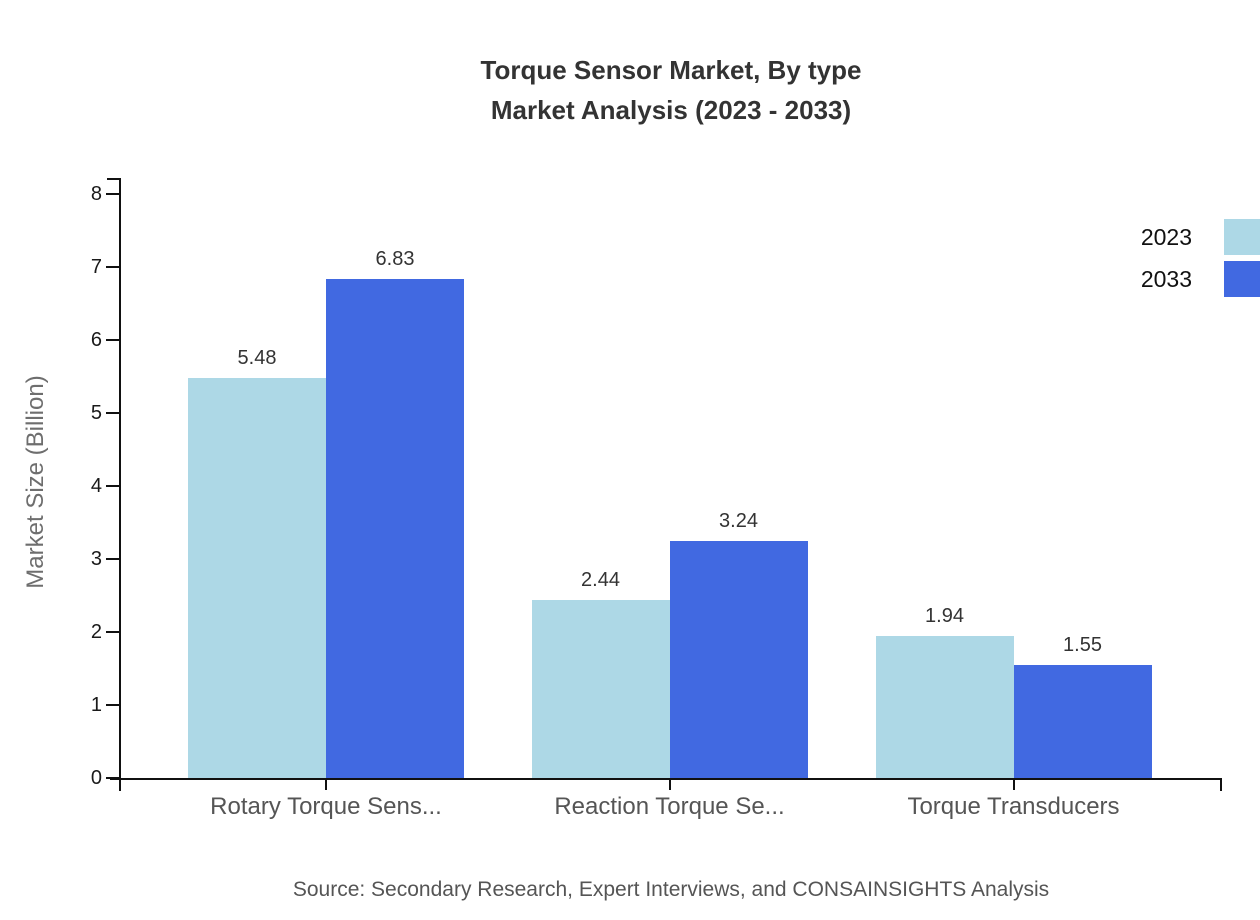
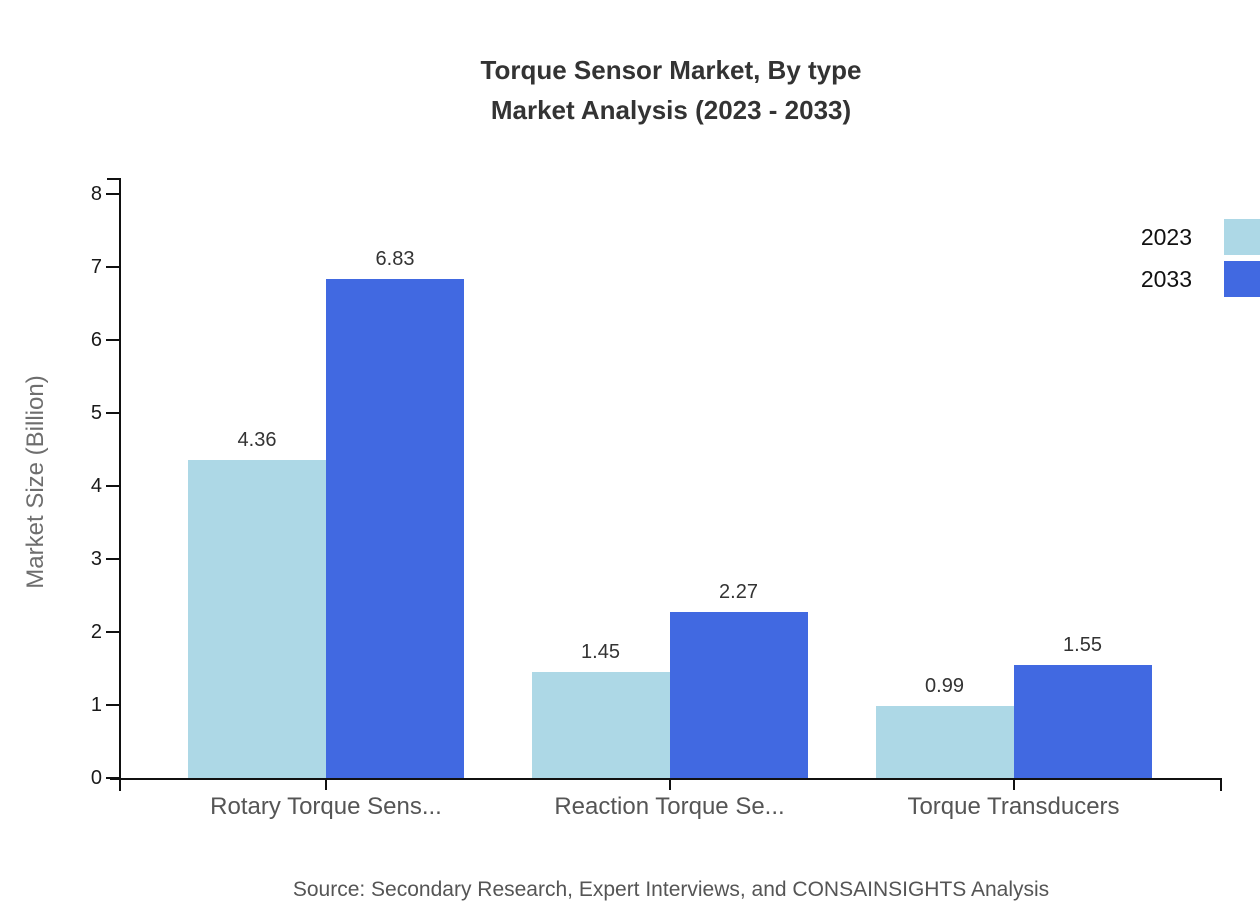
2023/Rotary Torque Sens...: 5.48 -> 4.36
2023/Reaction Torque Se...: 2.44 -> 1.45
2033/Reaction Torque Se...: 3.24 -> 2.27
2023/Torque Transducers: 1.94 -> 0.99
